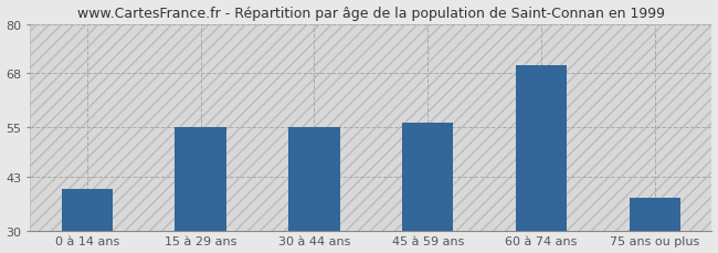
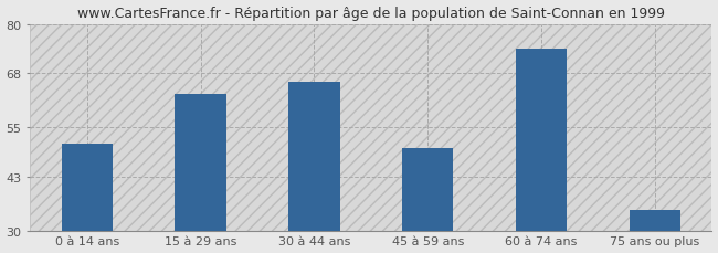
0 à 14 ans: 40 -> 51
15 à 29 ans: 55 -> 63
30 à 44 ans: 55 -> 66
45 à 59 ans: 56 -> 50
60 à 74 ans: 70 -> 74
75 ans ou plus: 38 -> 35
